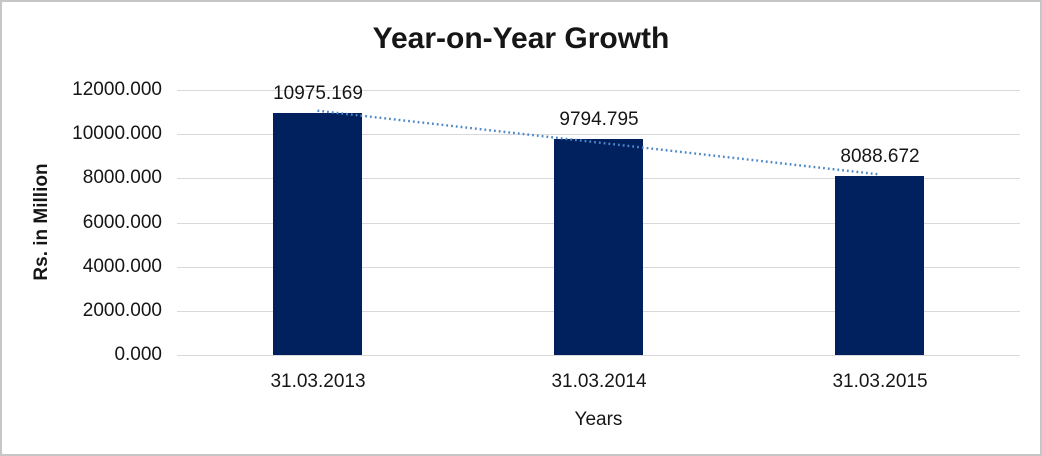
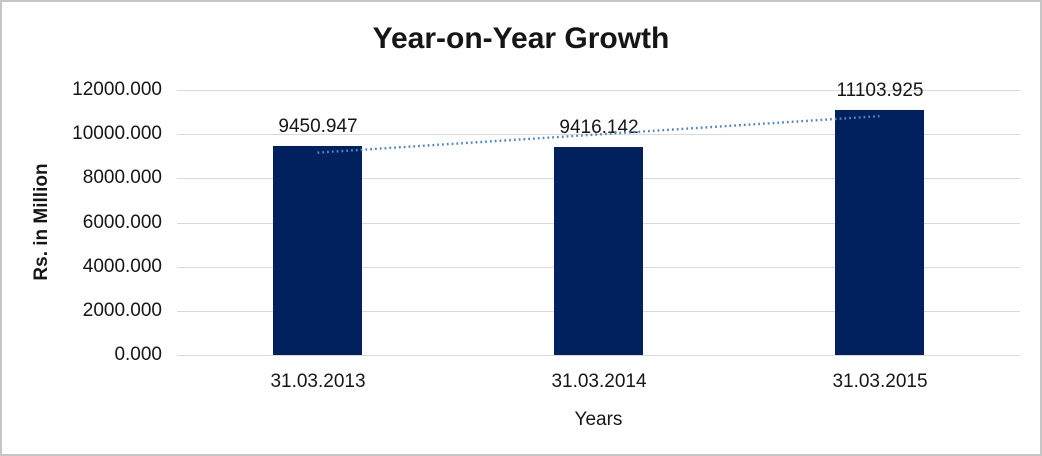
31.03.2013: 10975.169 -> 9450.947
31.03.2014: 9794.795 -> 9416.142
31.03.2015: 8088.672 -> 11103.925
